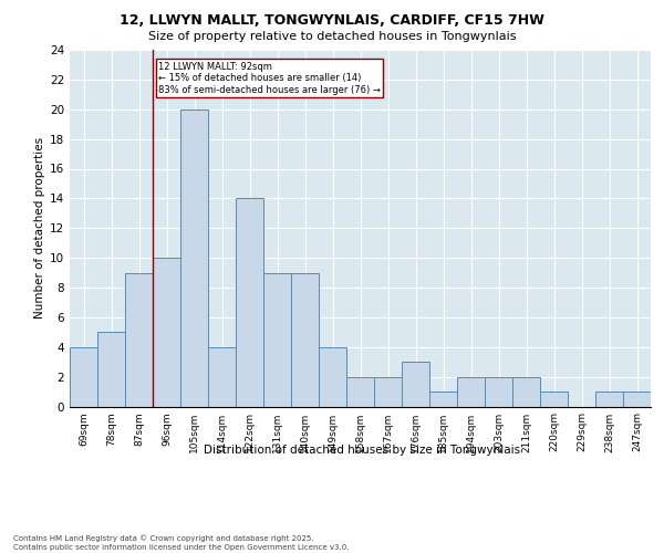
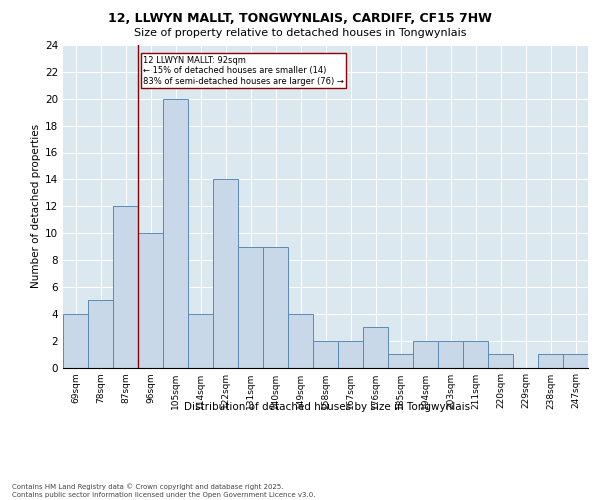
87sqm: 9 -> 12
